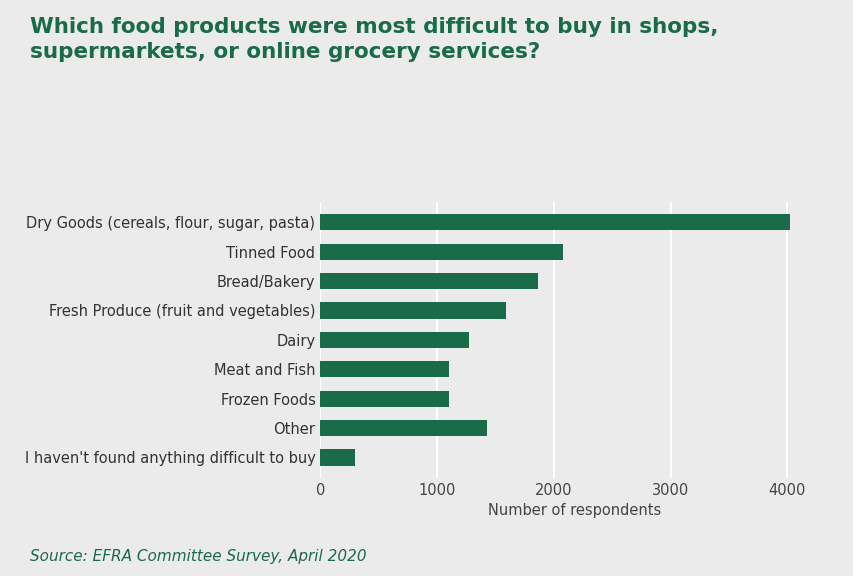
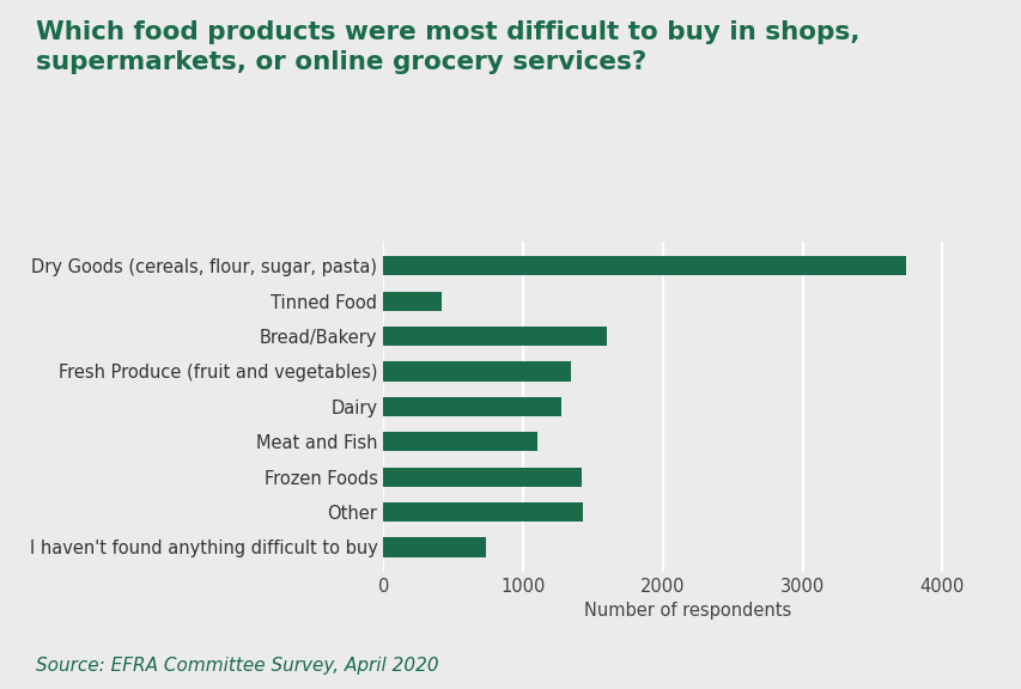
Dry Goods (cereals, flour, sugar, pasta): 4020 -> 3740
Tinned Food: 2080 -> 420
Bread/Bakery: 1860 -> 1600
Fresh Produce (fruit and vegetables): 1590 -> 1340
Frozen Foods: 1100 -> 1420
I haven't found anything difficult to buy: 300 -> 730
